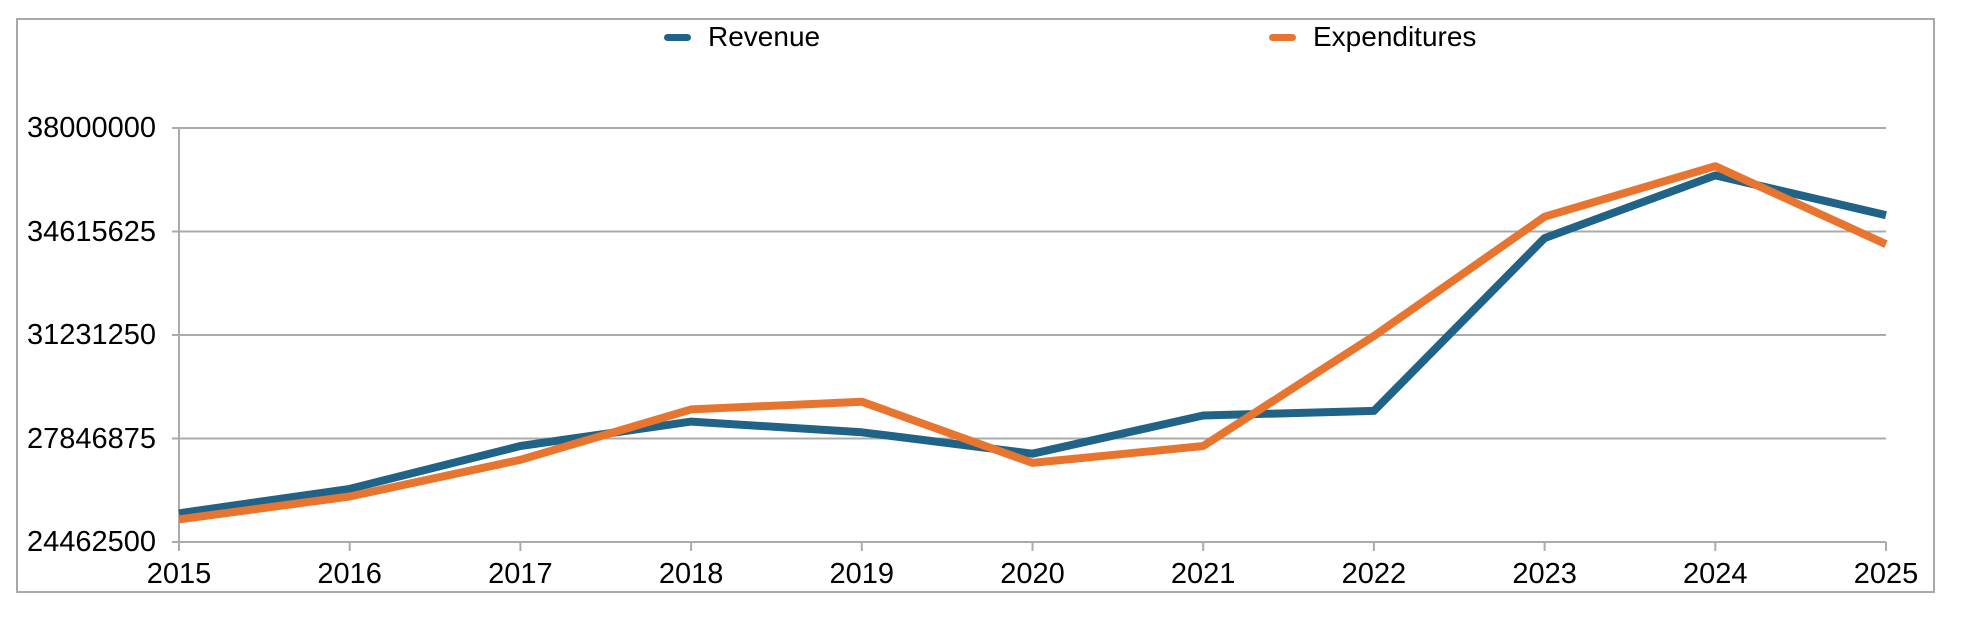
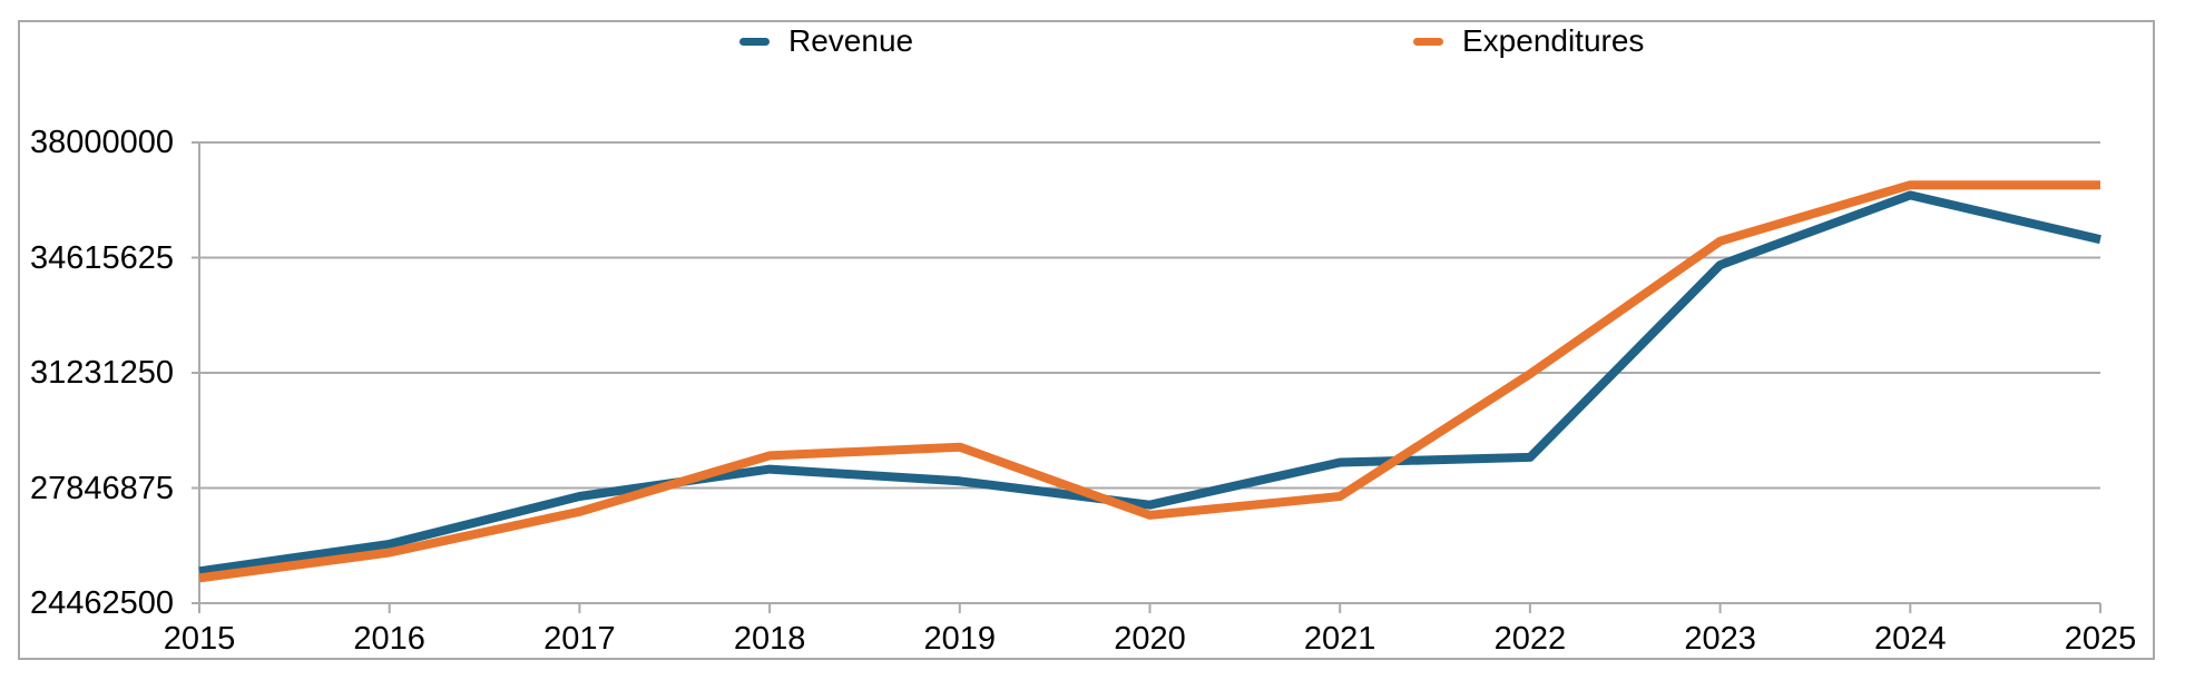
Expenditures/2025: 34200000 -> 36800000
